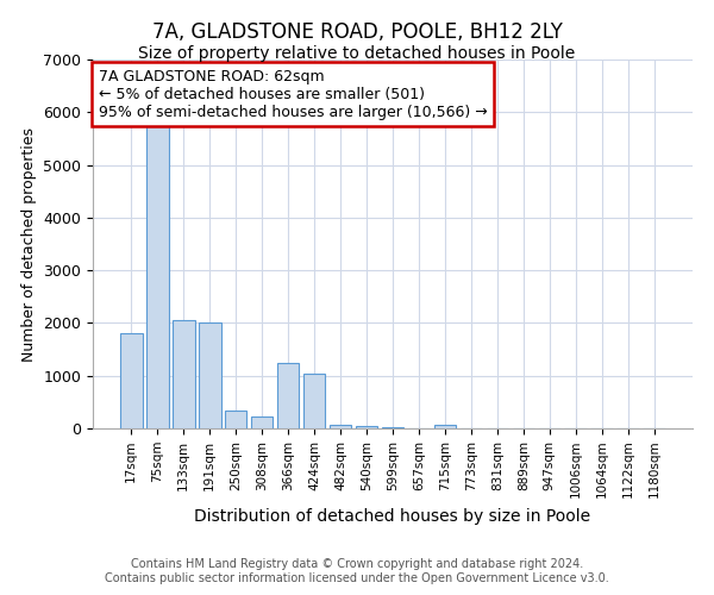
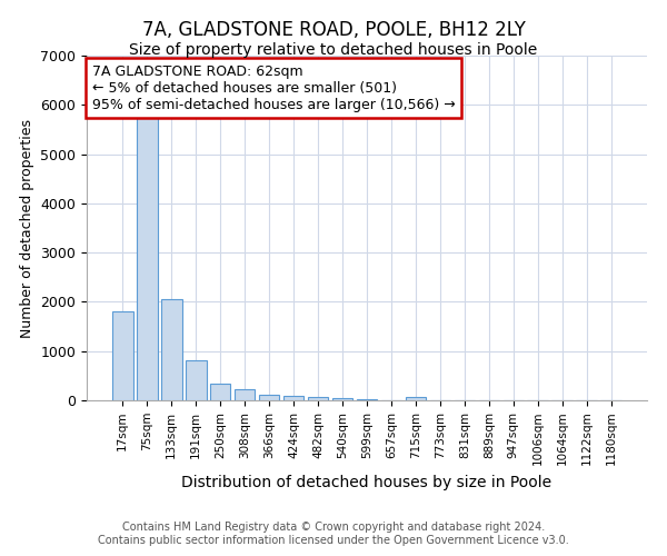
191sqm: 2000 -> 820
366sqm: 1250 -> 120
424sqm: 1050 -> 80
